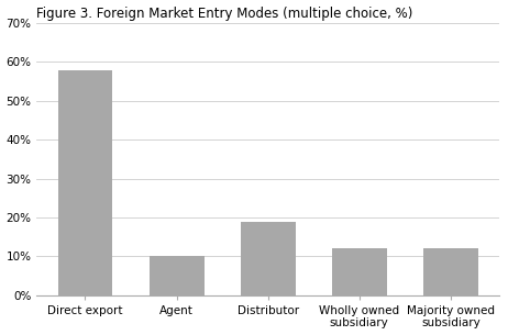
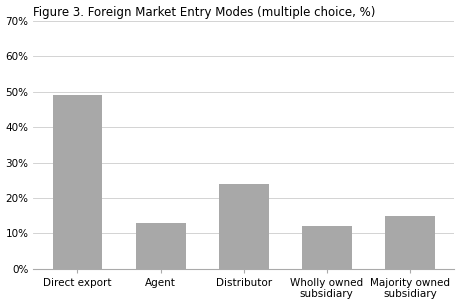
Direct export: 58% -> 49%
Agent: 10% -> 13%
Distributor: 19% -> 24%
Majority owned subsidiary: 12% -> 15%
